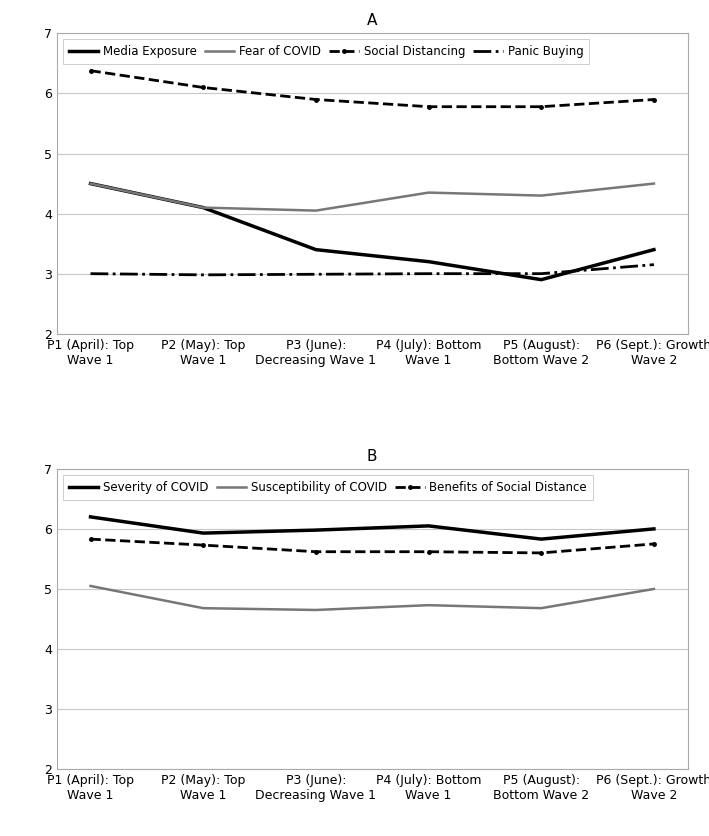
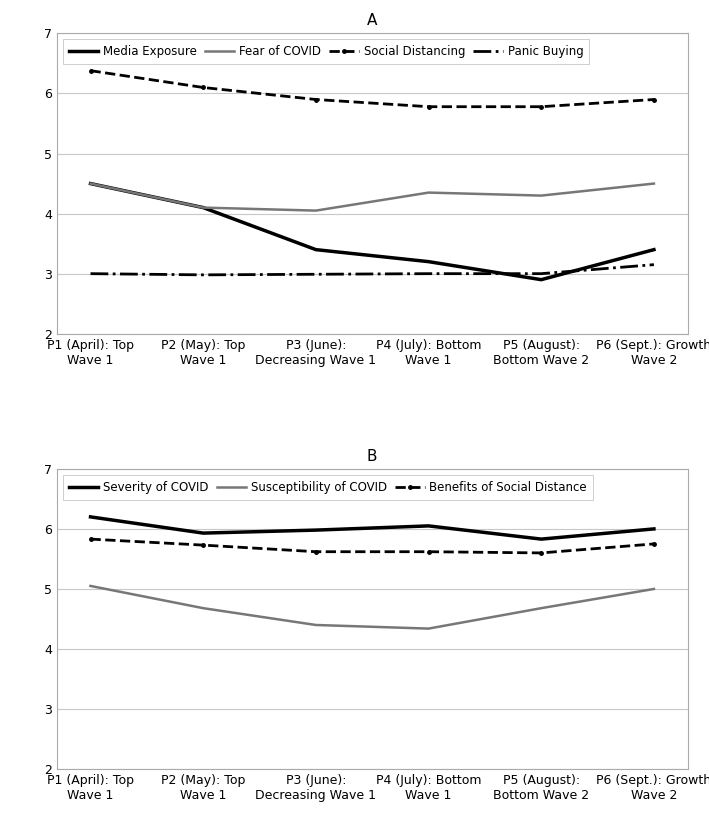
B/Susceptibility of COVID/P3 (June): Decreasing Wave 1: 4.65 -> 4.40
B/Susceptibility of COVID/P4 (July): Bottom Wave 1: 4.73 -> 4.34
